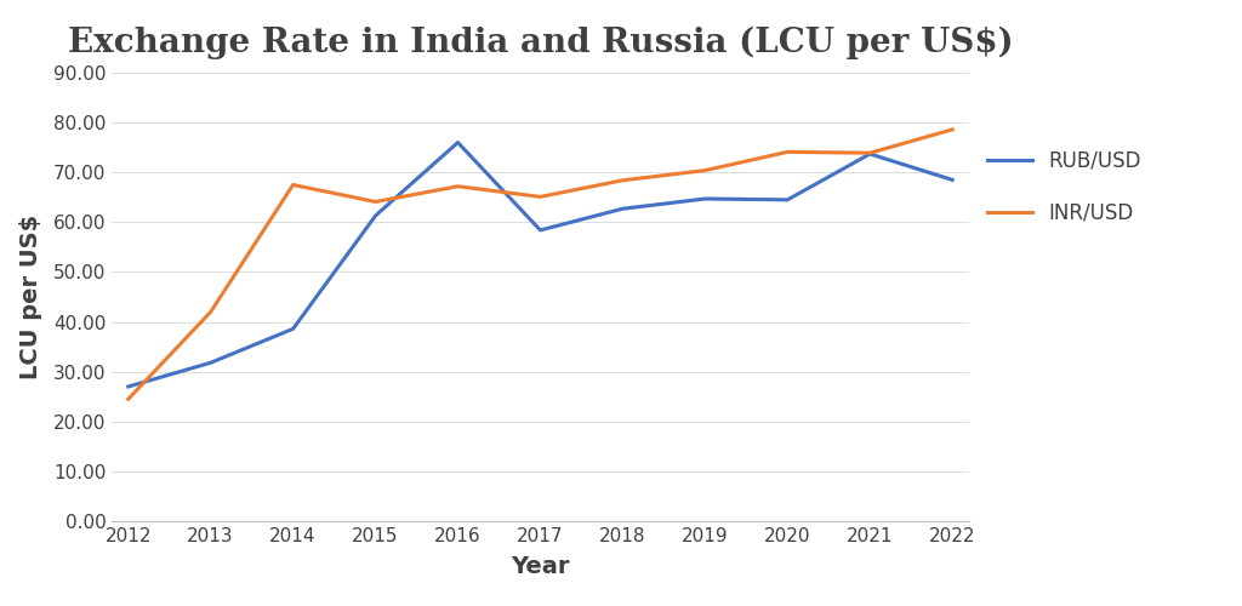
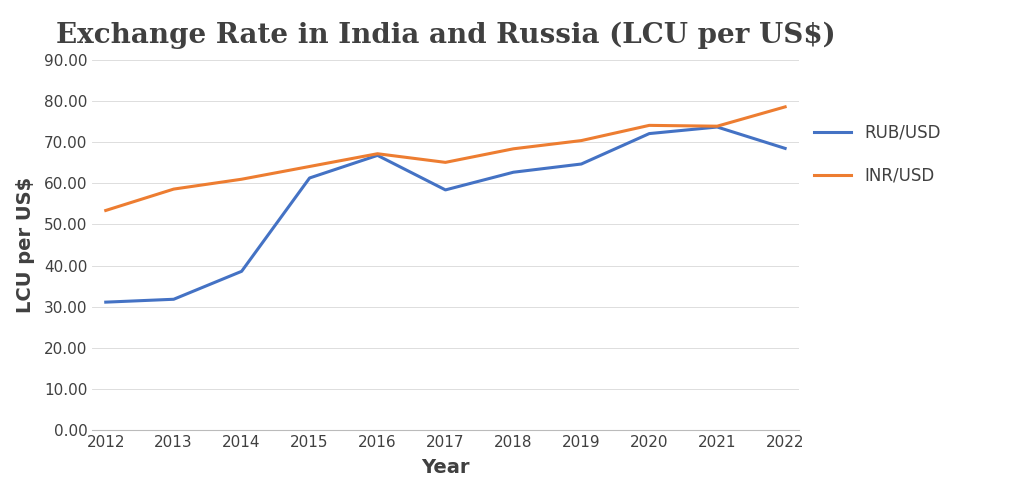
RUB/USD/2012: 27.0 -> 31.1
INR/USD/2012: 24.5 -> 53.4
INR/USD/2013: 42.0 -> 58.6
INR/USD/2014: 67.5 -> 61.0
RUB/USD/2016: 76.0 -> 66.8
RUB/USD/2020: 64.5 -> 72.1
